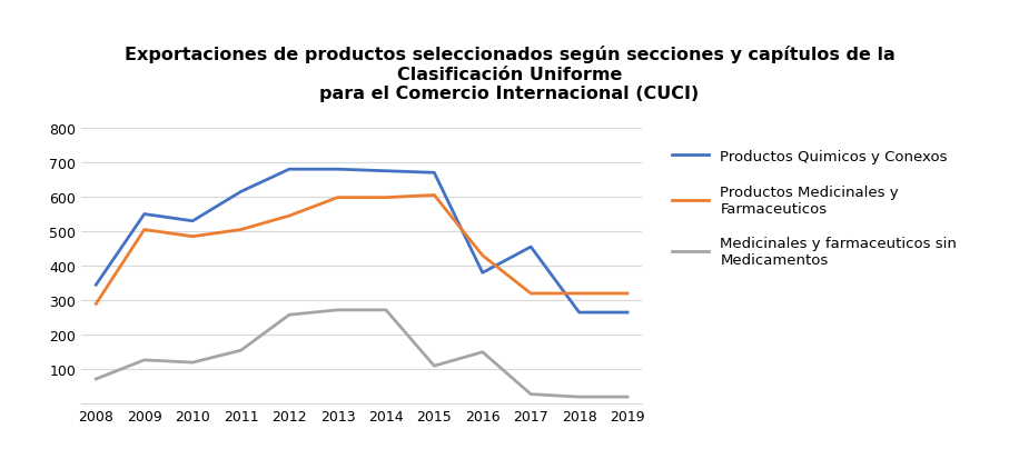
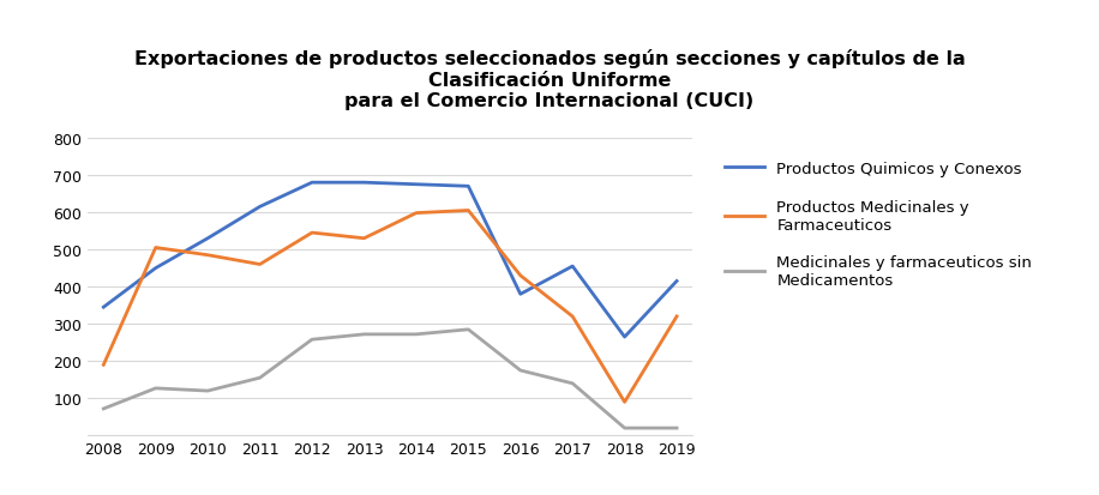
Productos Medicinales y Farmaceuticos/2008: 290 -> 190
Productos Quimicos y Conexos/2009: 550 -> 450
Productos Medicinales y Farmaceuticos/2011: 505 -> 460
Productos Medicinales y Farmaceuticos/2013: 598 -> 530
Medicinales y farmaceuticos sin Medicamentos/2015: 110 -> 285
Medicinales y farmaceuticos sin Medicamentos/2016: 150 -> 175
Medicinales y farmaceuticos sin Medicamentos/2017: 28 -> 140
Productos Medicinales y Farmaceuticos/2018: 320 -> 90
Productos Quimicos y Conexos/2019: 265 -> 415
